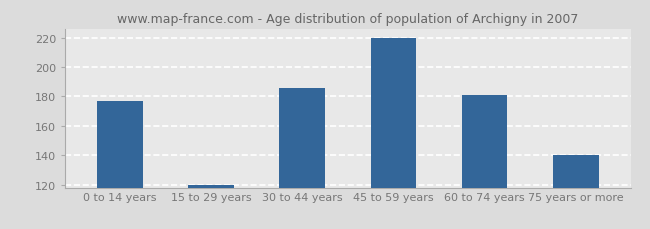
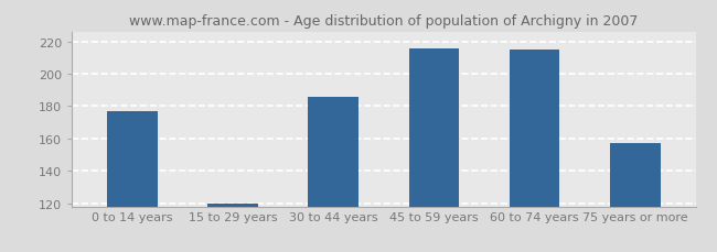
45 to 59 years: 220 -> 216
60 to 74 years: 181 -> 215
75 years or more: 140 -> 157
